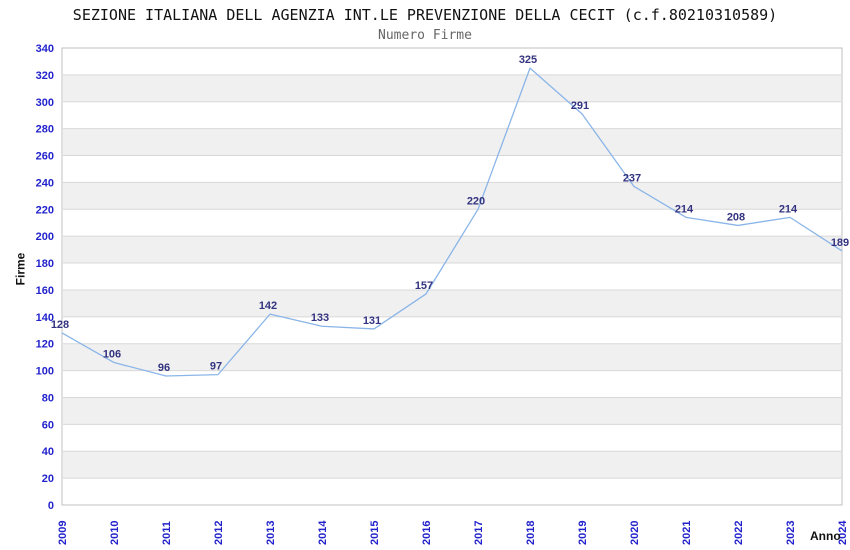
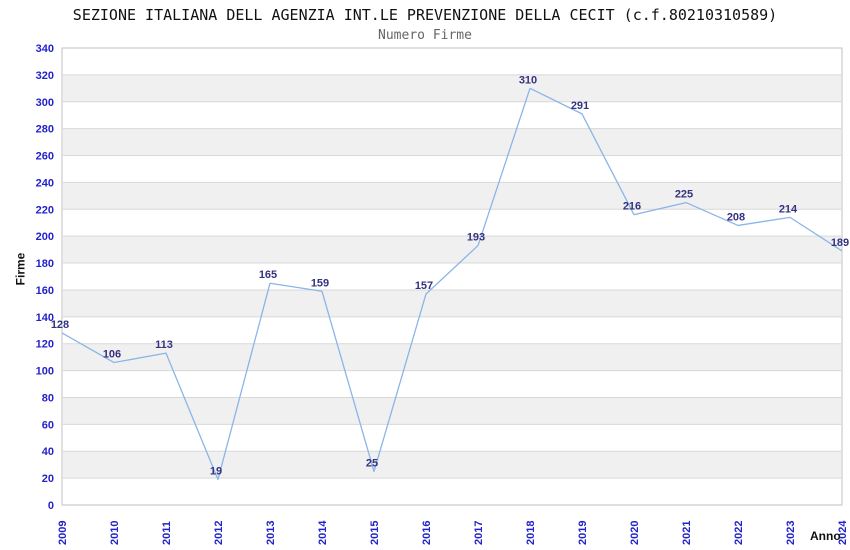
2011: 96 -> 113
2012: 97 -> 19
2013: 142 -> 165
2014: 133 -> 159
2015: 131 -> 25
2017: 220 -> 193
2018: 325 -> 310
2020: 237 -> 216
2021: 214 -> 225
